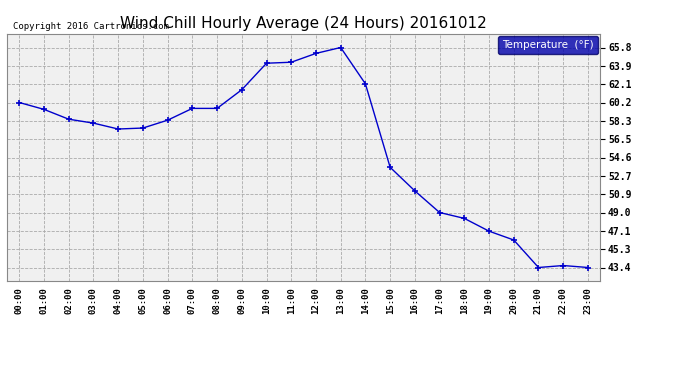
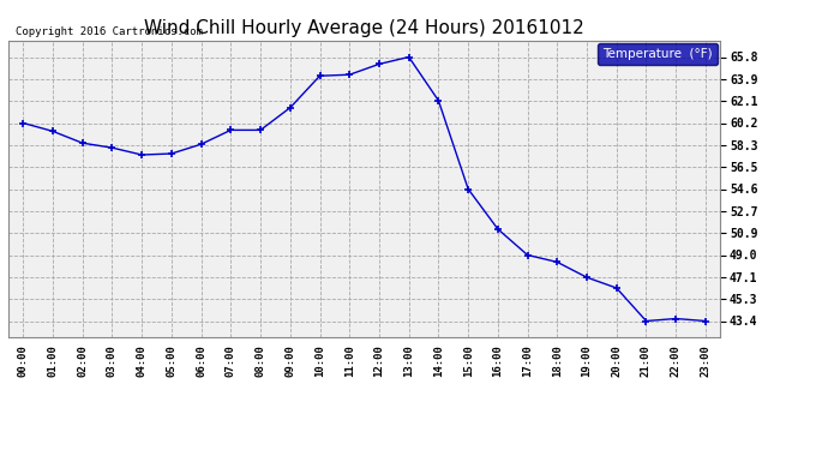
15:00: 53.6 -> 54.6
